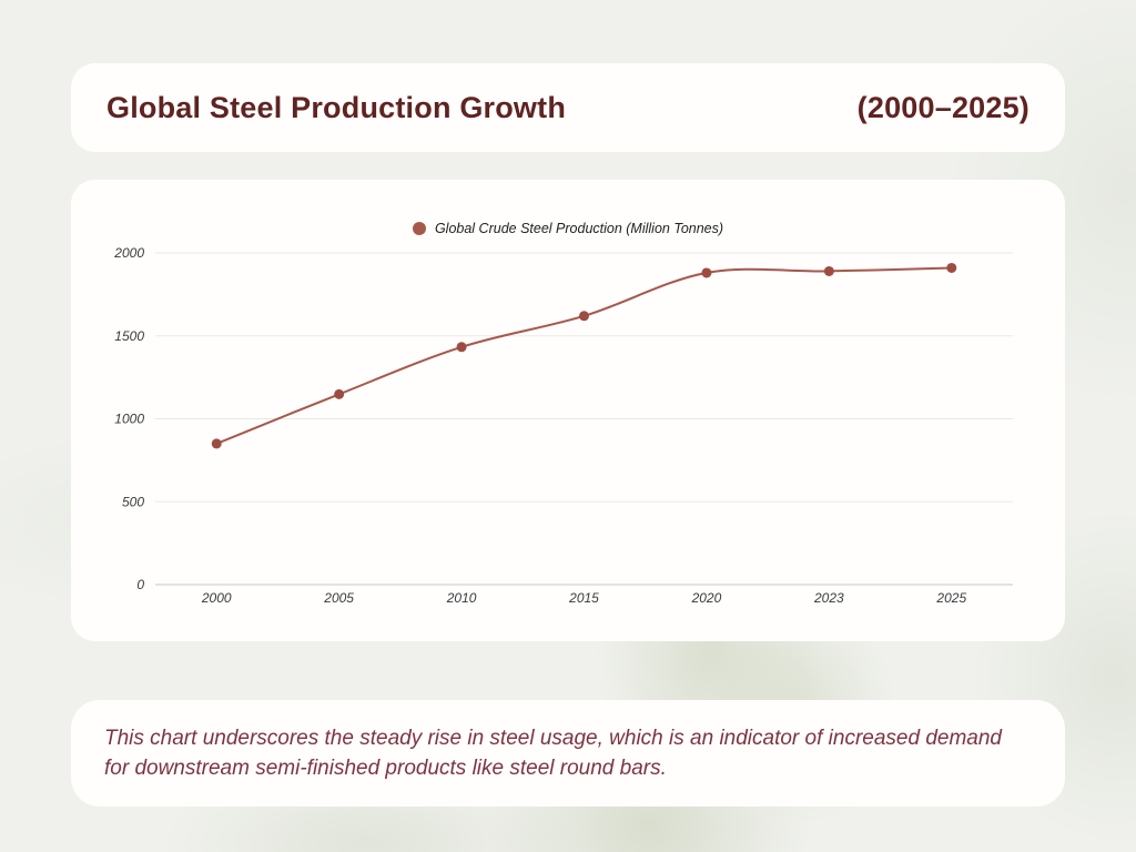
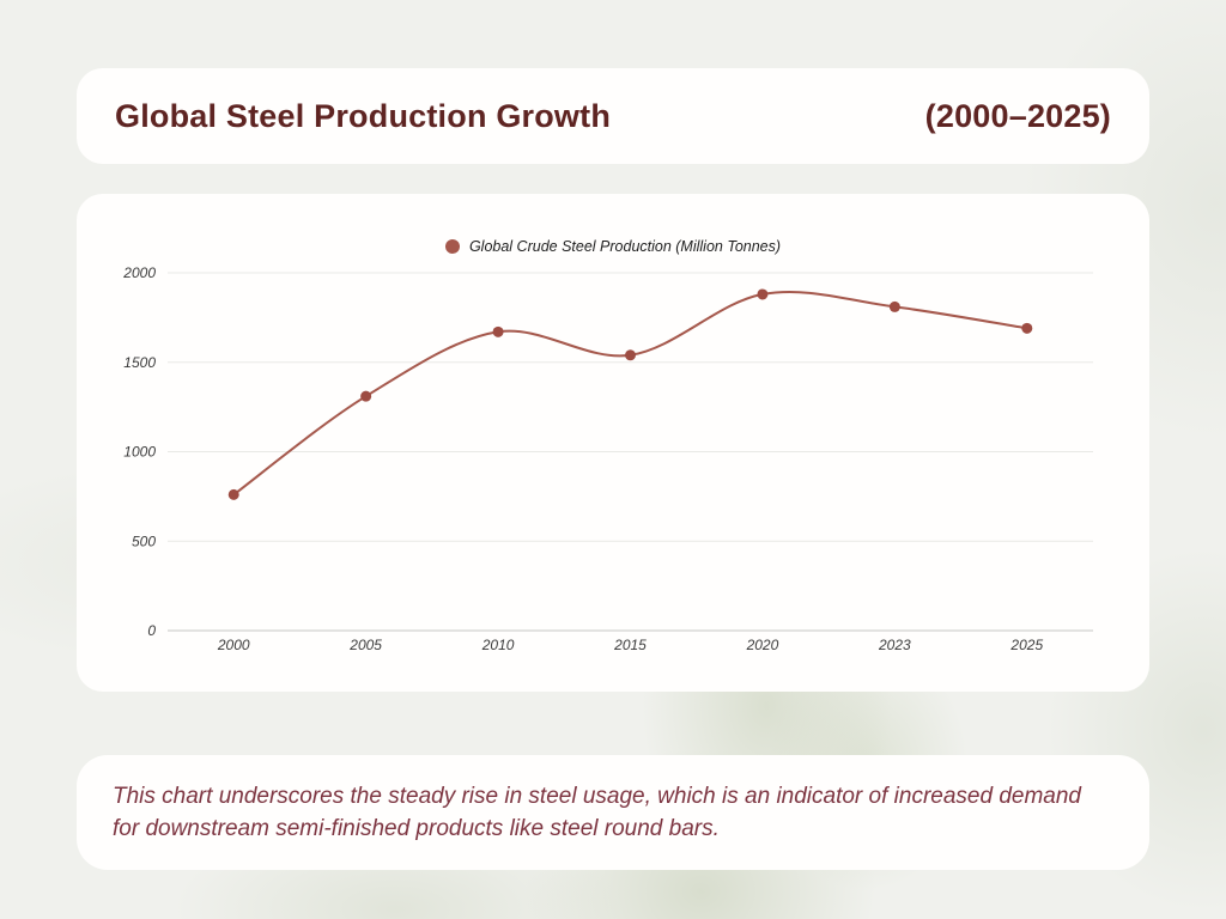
2000: 850 -> 760
2005: 1150 -> 1310
2010: 1430 -> 1670
2015: 1620 -> 1540
2023: 1890 -> 1810
2025: 1910 -> 1690
